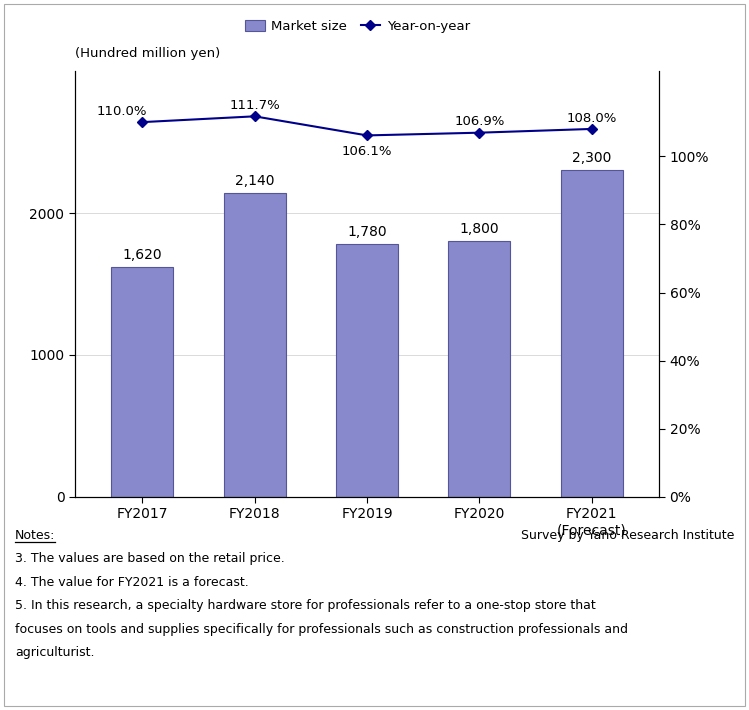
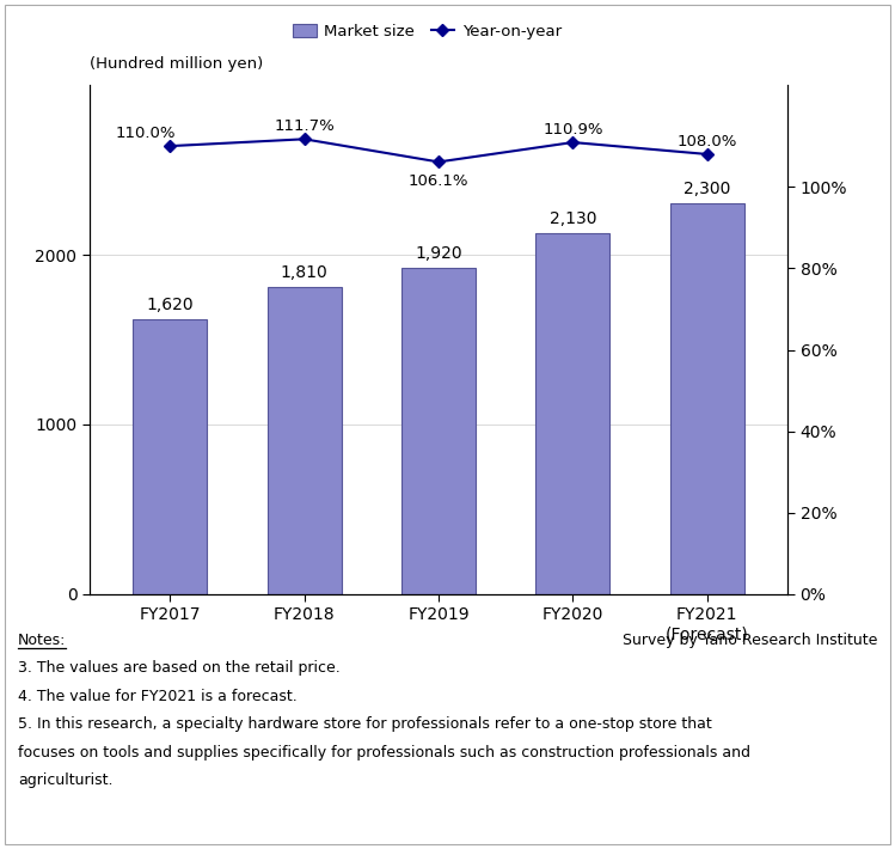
Market size/FY2018: 2,140 -> 1,810
Market size/FY2019: 1,780 -> 1,920
Market size/FY2020: 1,800 -> 2,130
Year-on-year/FY2020: 106.9% -> 110.9%
